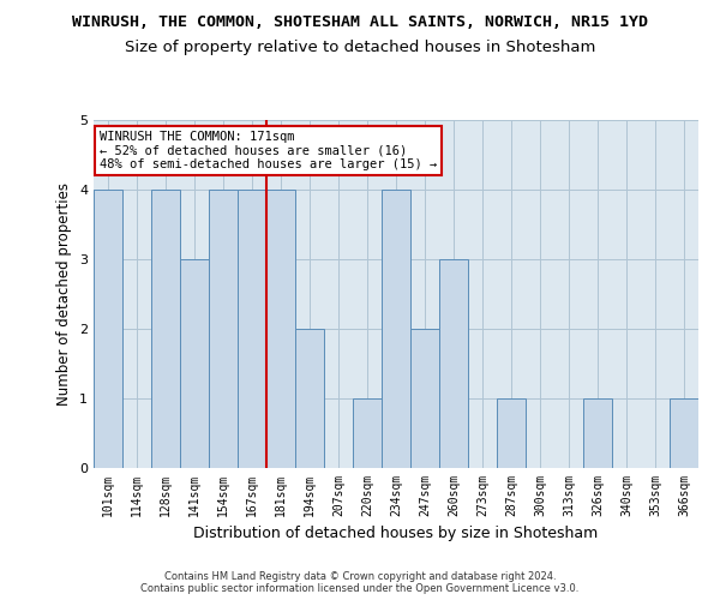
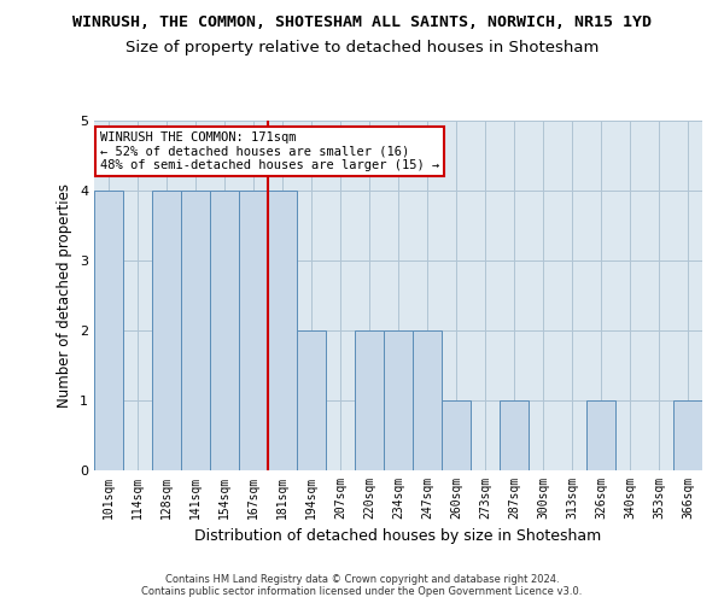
141sqm: 3 -> 4
220sqm: 1 -> 2
234sqm: 4 -> 2
260sqm: 3 -> 1
